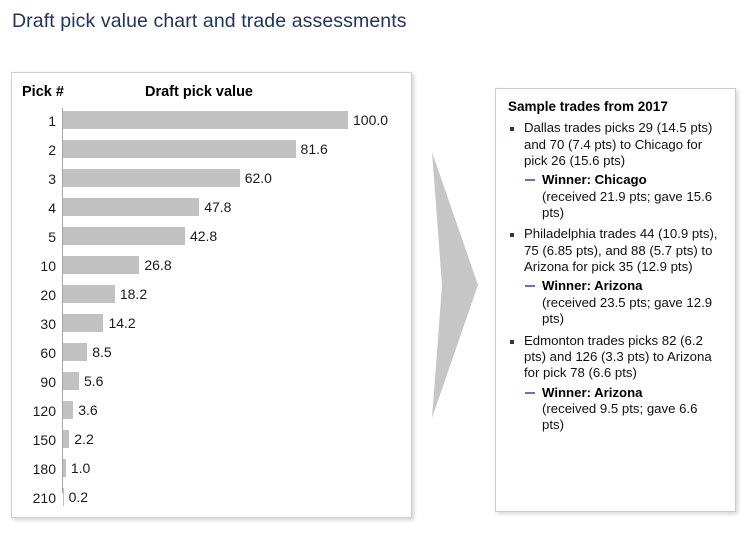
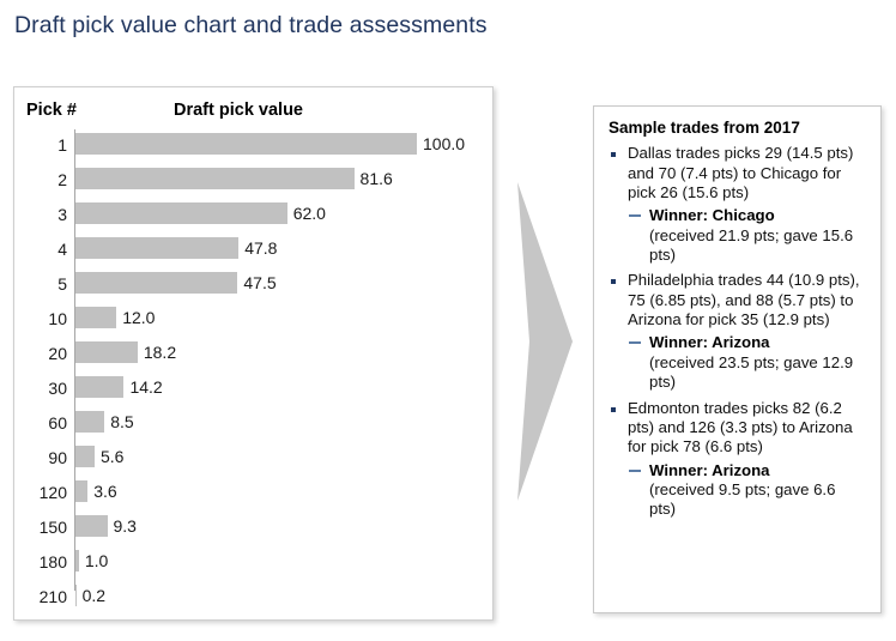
5: 42.8 -> 47.5
10: 26.8 -> 12.0
150: 2.2 -> 9.3
